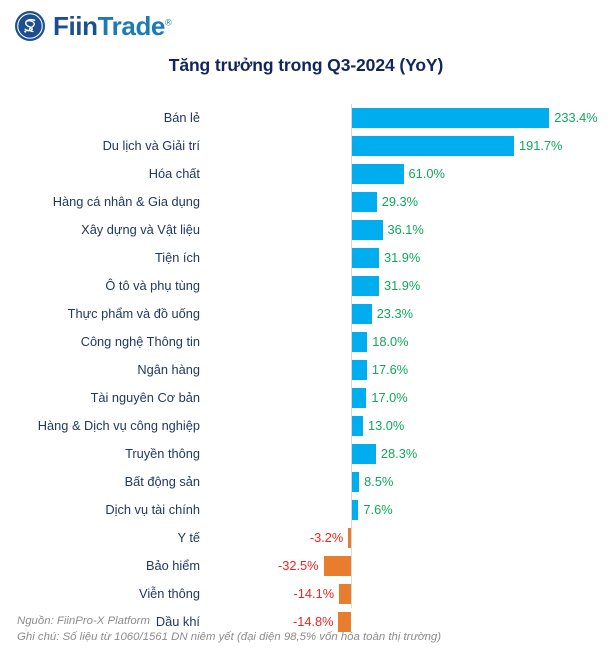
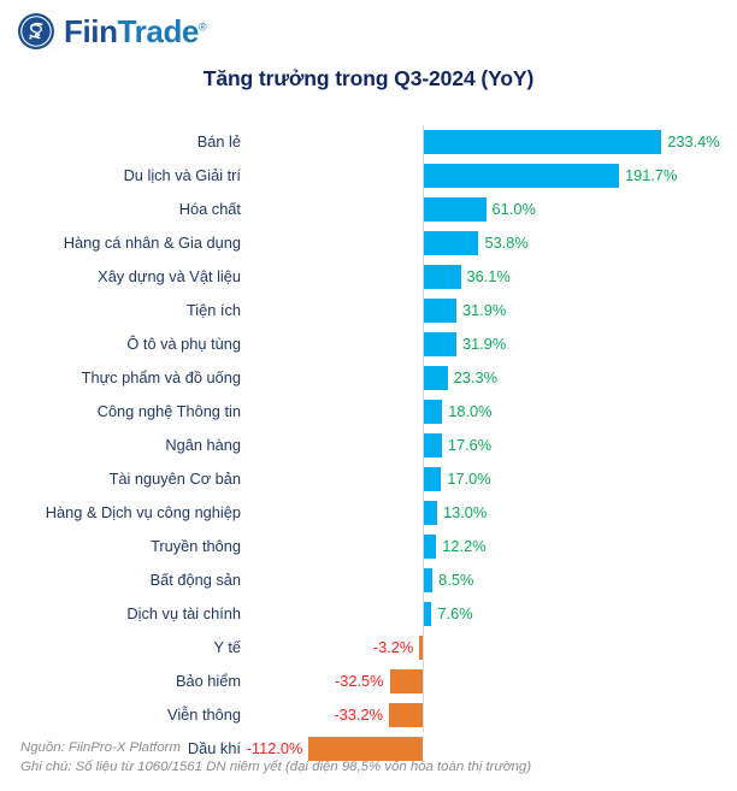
Hàng cá nhân & Gia dụng: 29.3% -> 53.8%
Truyền thông: 28.3% -> 12.2%
Viễn thông: -14.1% -> -33.2%
Dầu khí: -14.8% -> -112.0%
